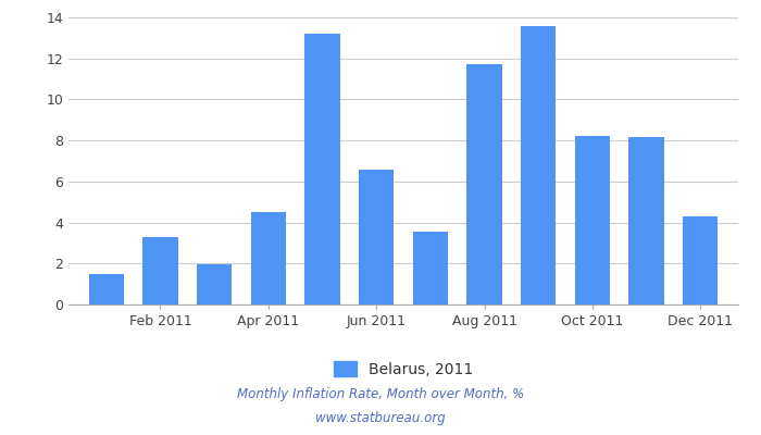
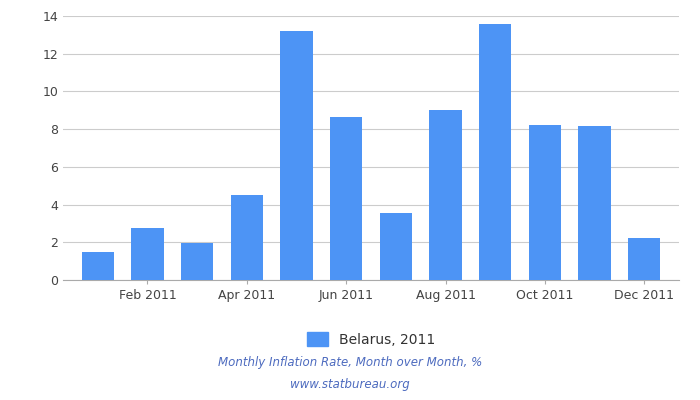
Feb 2011: 3.3 -> 2.8
Jun 2011: 6.6 -> 8.7
Aug 2011: 11.7 -> 9.0
Dec 2011: 4.3 -> 2.2
